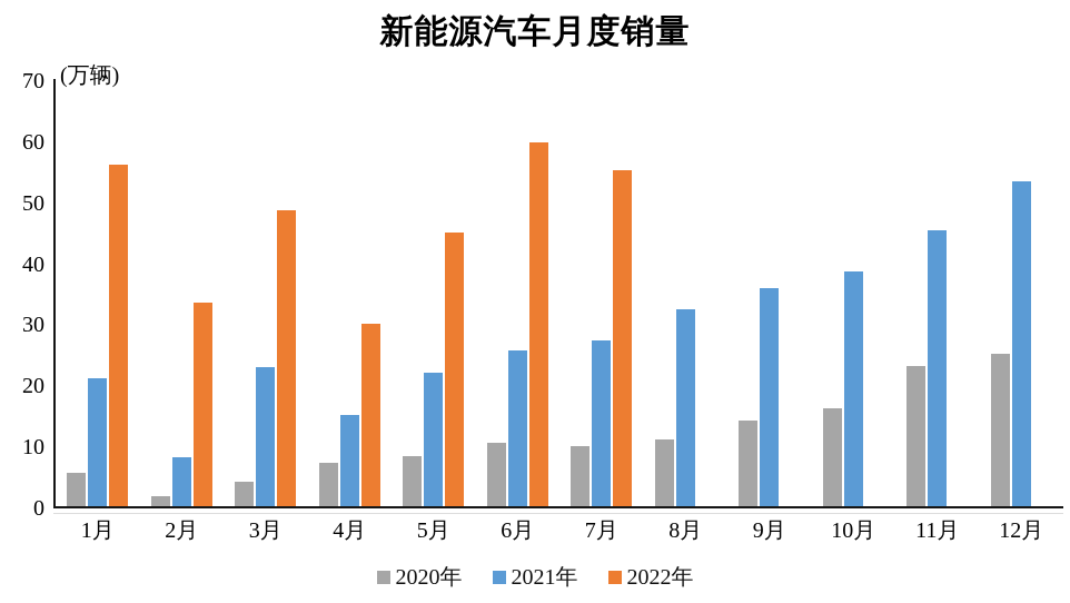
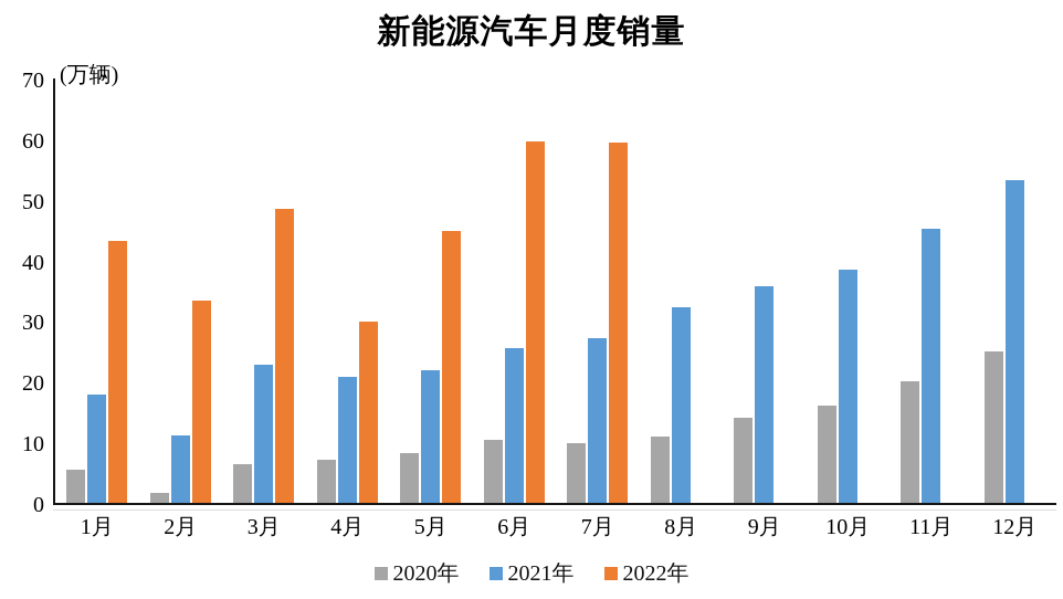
2021年/1月: 21 -> 18
2022年/1月: 56 -> 43
2021年/2月: 8 -> 11
2020年/3月: 4 -> 6
2021年/4月: 15 -> 21
2022年/7月: 55 -> 59
2020年/11月: 23 -> 20
